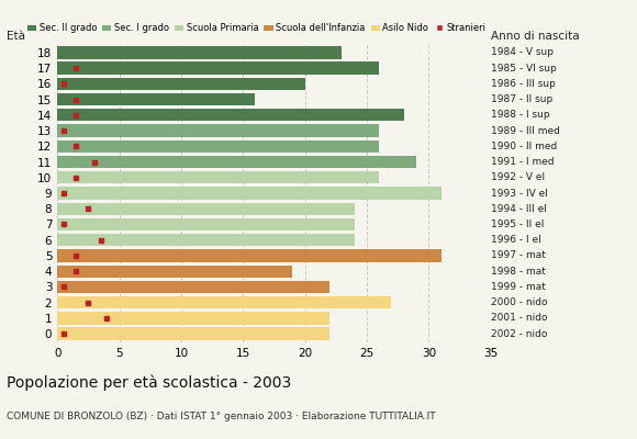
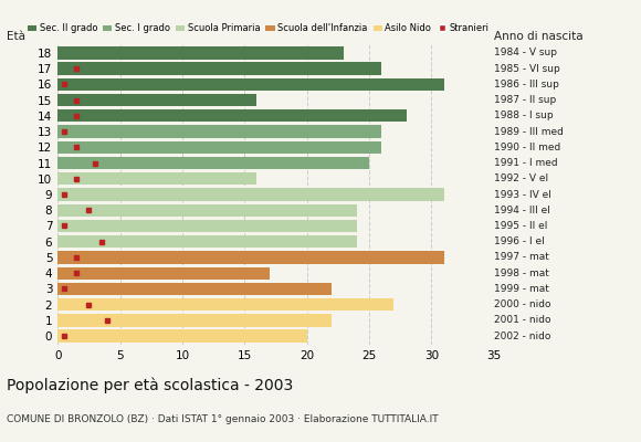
16: 20 -> 31
11: 29 -> 25
10: 26 -> 16
4: 19 -> 17
0: 22 -> 20
